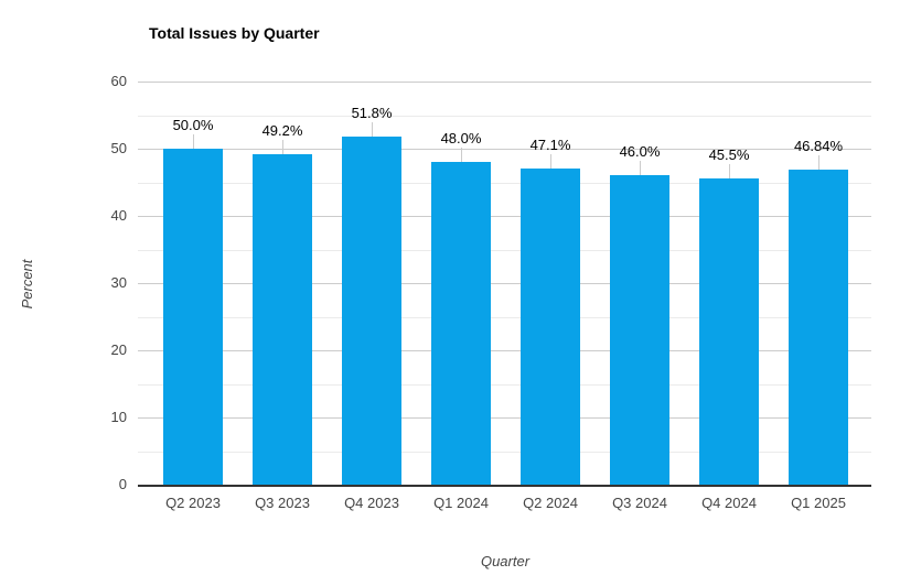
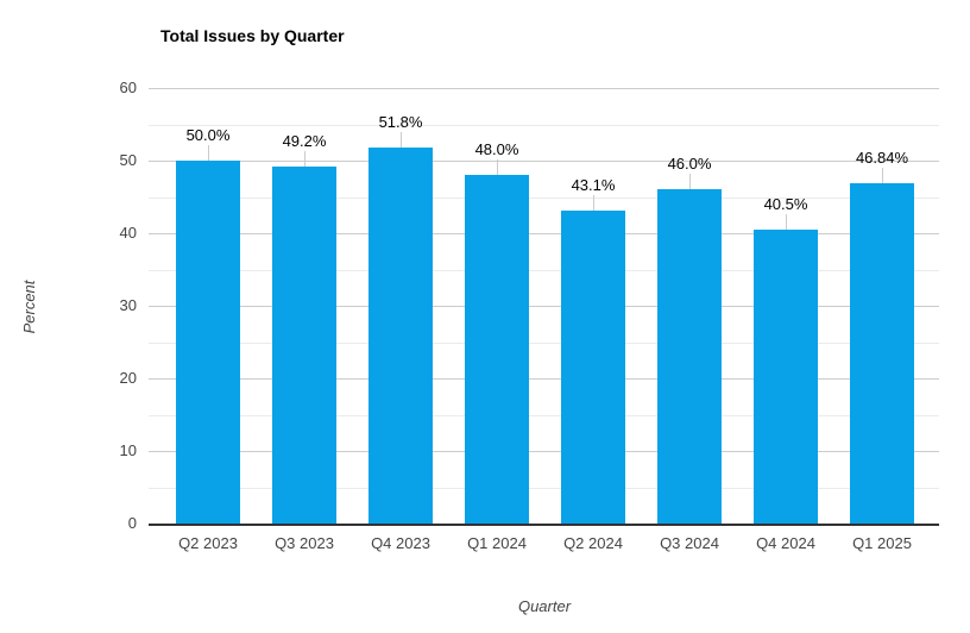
Q2 2024: 47.1% -> 43.1%
Q4 2024: 45.5% -> 40.5%
